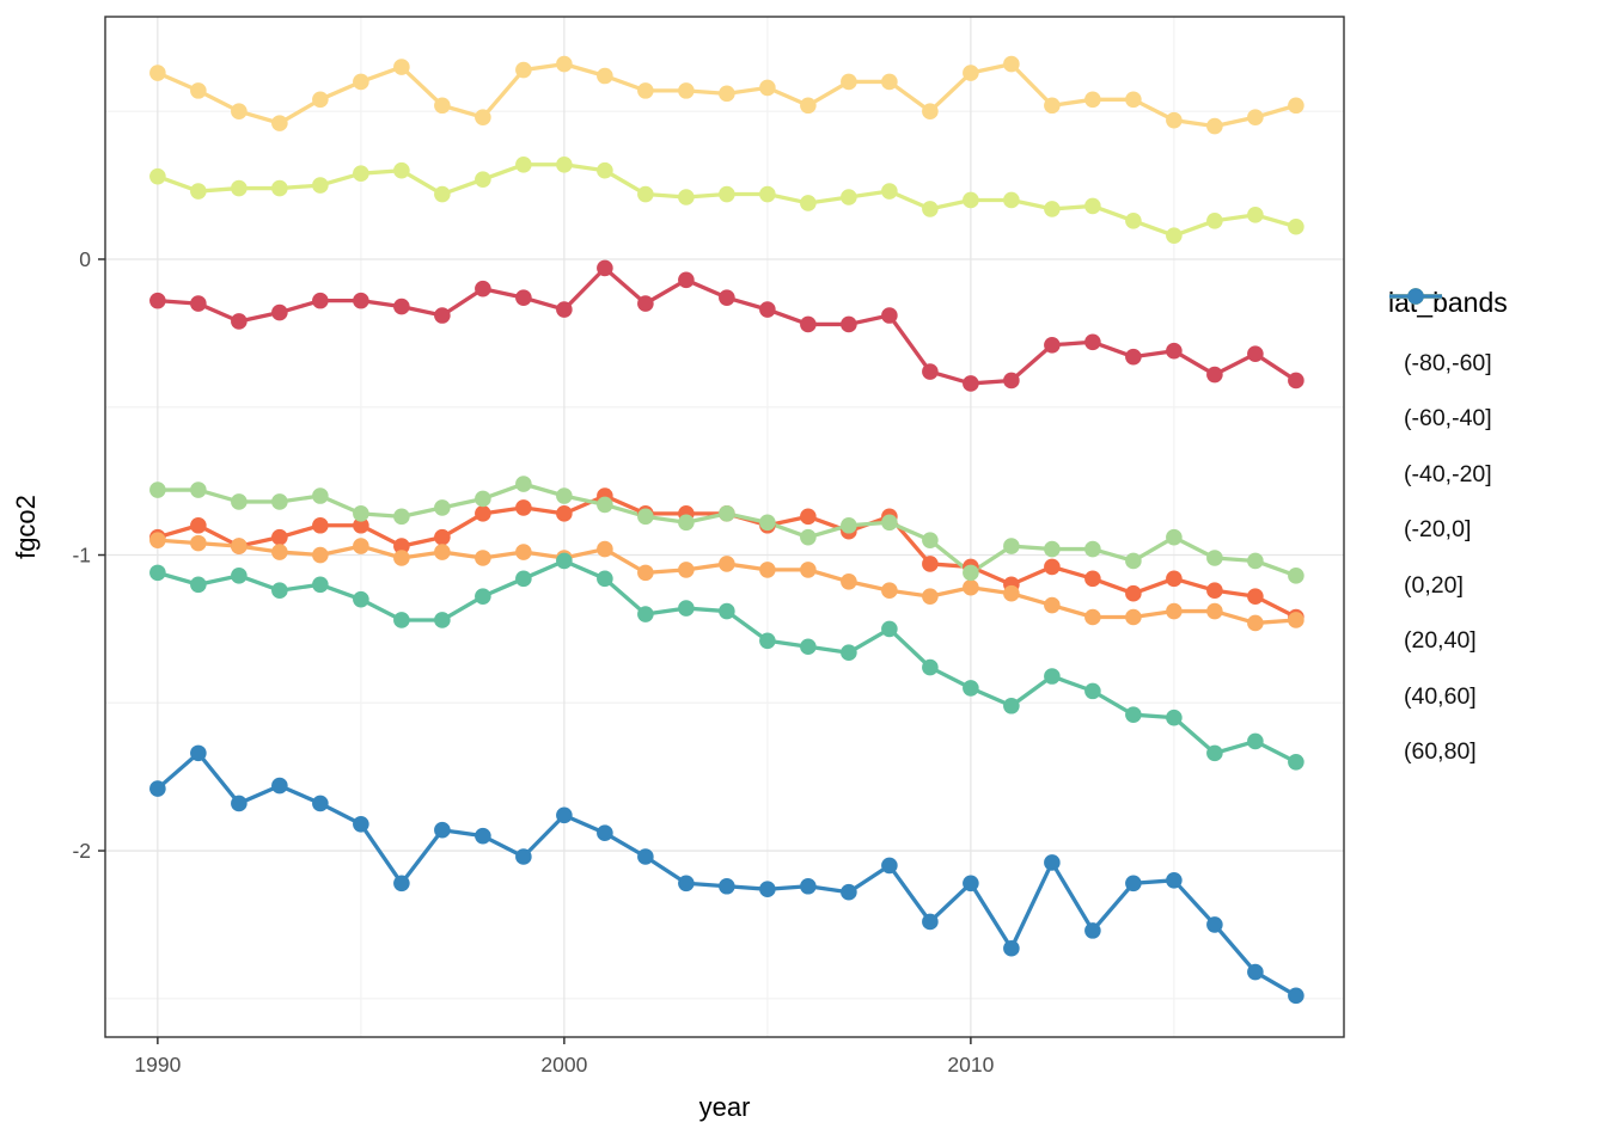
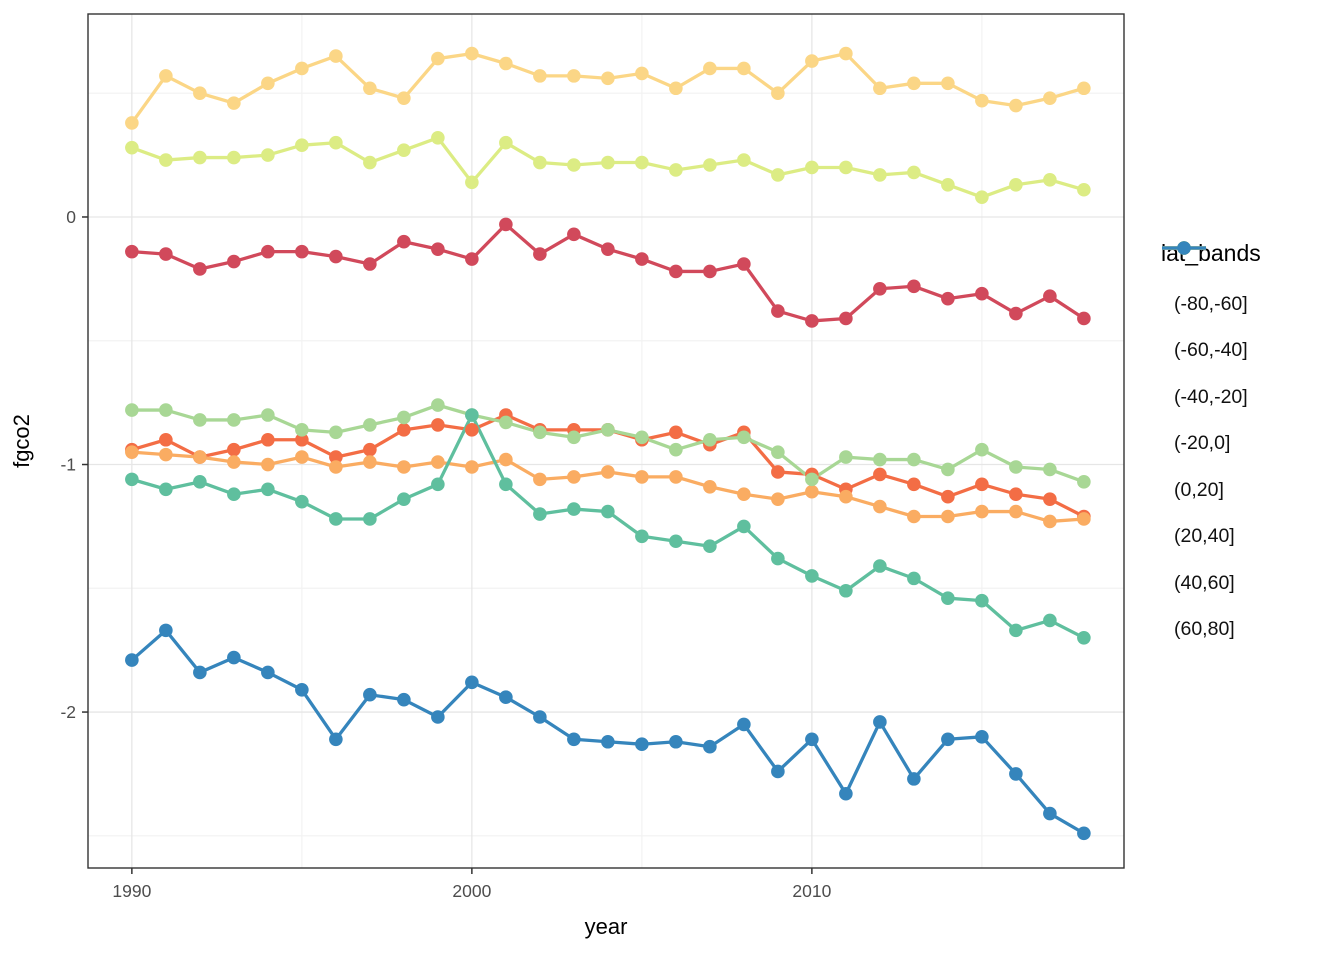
(-20,0]/1990: 0.63 -> 0.38
(0,20]/2000: 0.32 -> 0.14
(40,60]/2000: -1.02 -> -0.80
